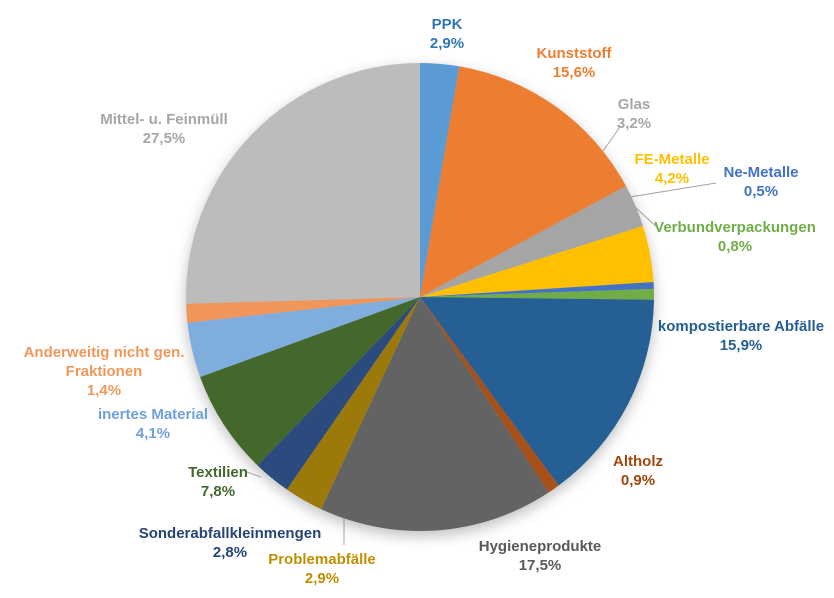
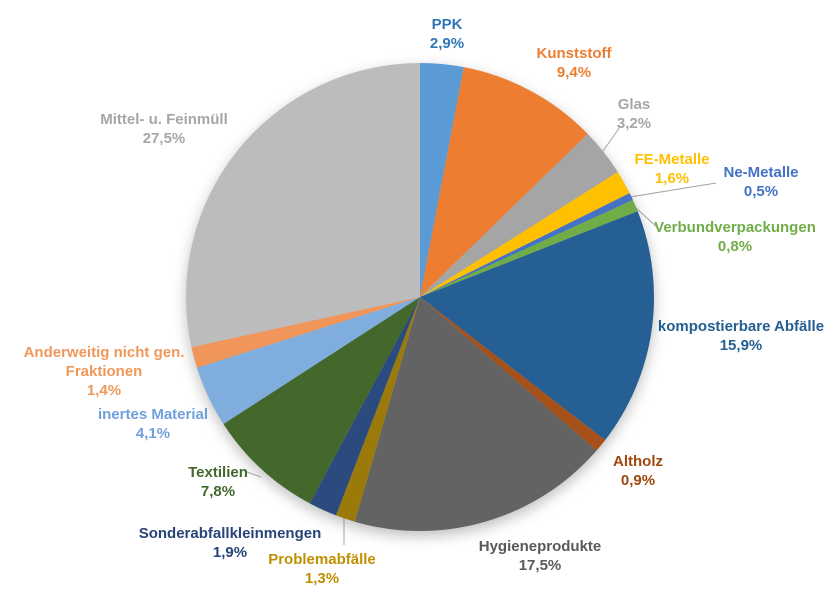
Kunststoff: 15,6% -> 9,4%
FE-Metalle: 4,2% -> 1,6%
Problemabfälle: 2,9% -> 1,3%
Sonderabfallkleinmengen: 2,8% -> 1,9%
